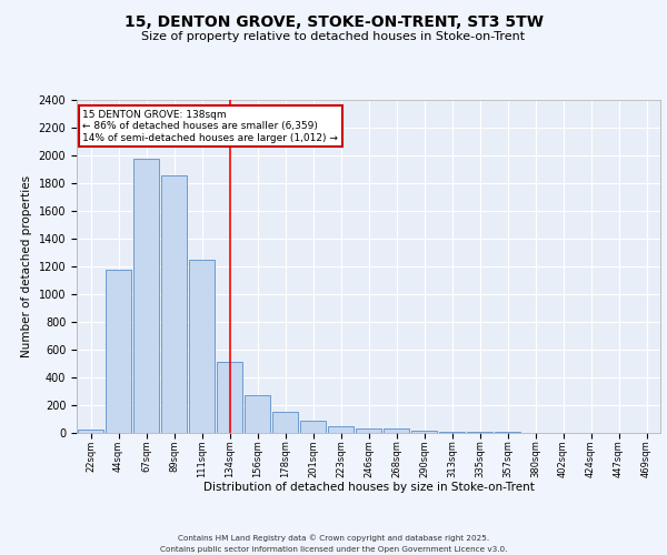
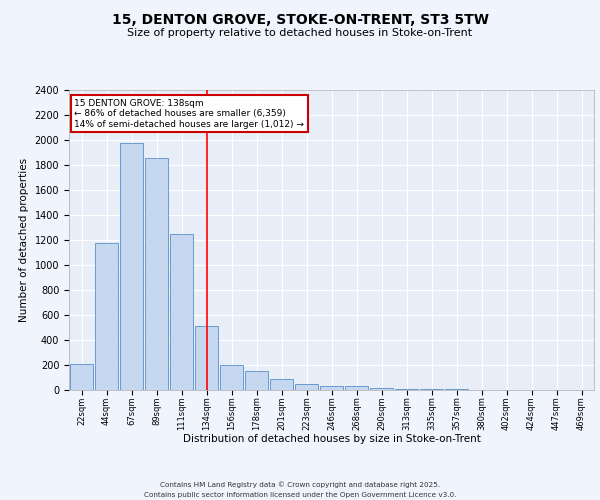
22sqm: 20 -> 210
156sqm: 280 -> 200
